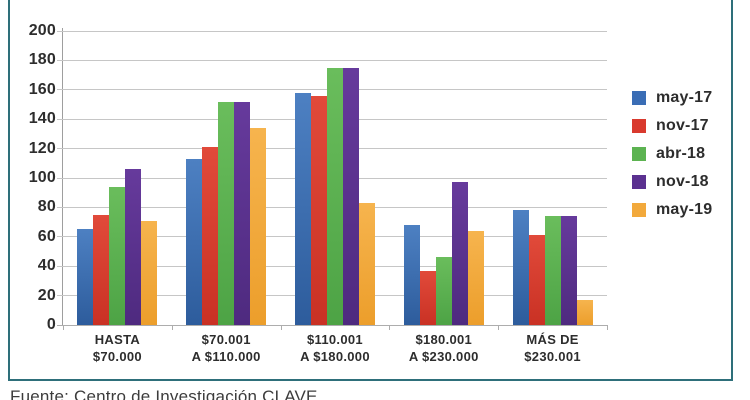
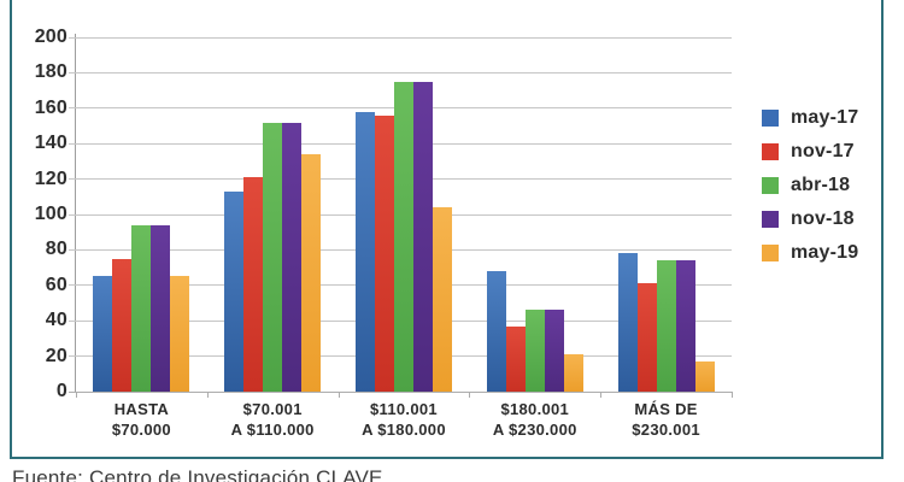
nov-18/HASTA $70.000: 106 -> 94
may-19/HASTA $70.000: 71 -> 65
may-19/$110.001 A $180.000: 83 -> 104
nov-18/$180.001 A $230.000: 97 -> 46
may-19/$180.001 A $230.000: 64 -> 21
